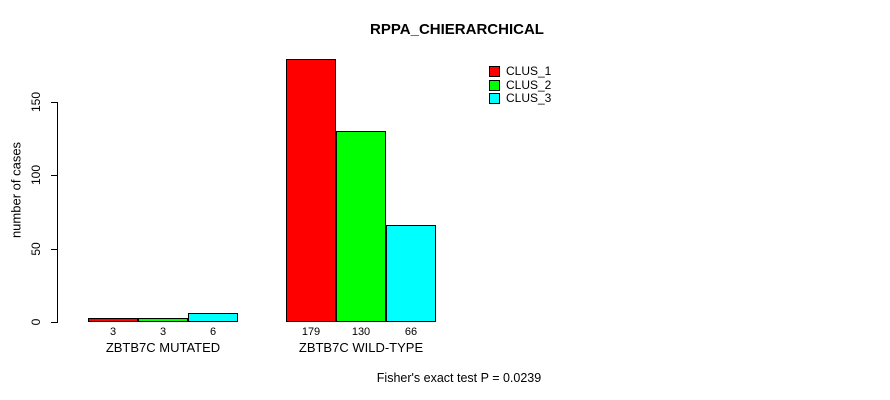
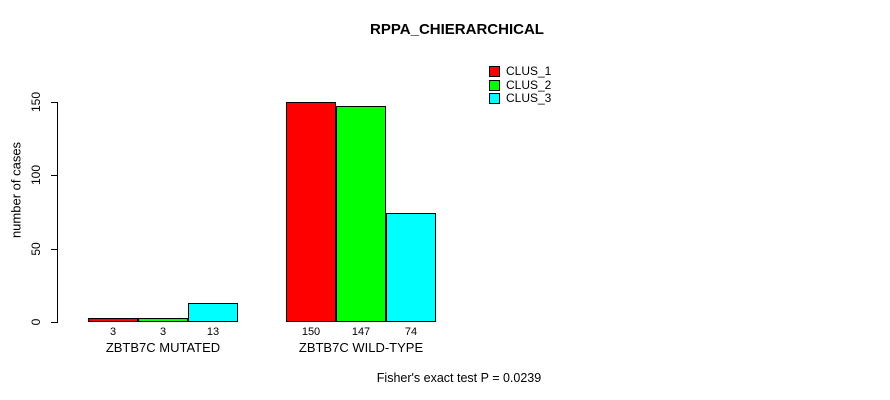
CLUS_3/ZBTB7C MUTATED: 6 -> 13
CLUS_1/ZBTB7C WILD-TYPE: 179 -> 150
CLUS_2/ZBTB7C WILD-TYPE: 130 -> 147
CLUS_3/ZBTB7C WILD-TYPE: 66 -> 74
